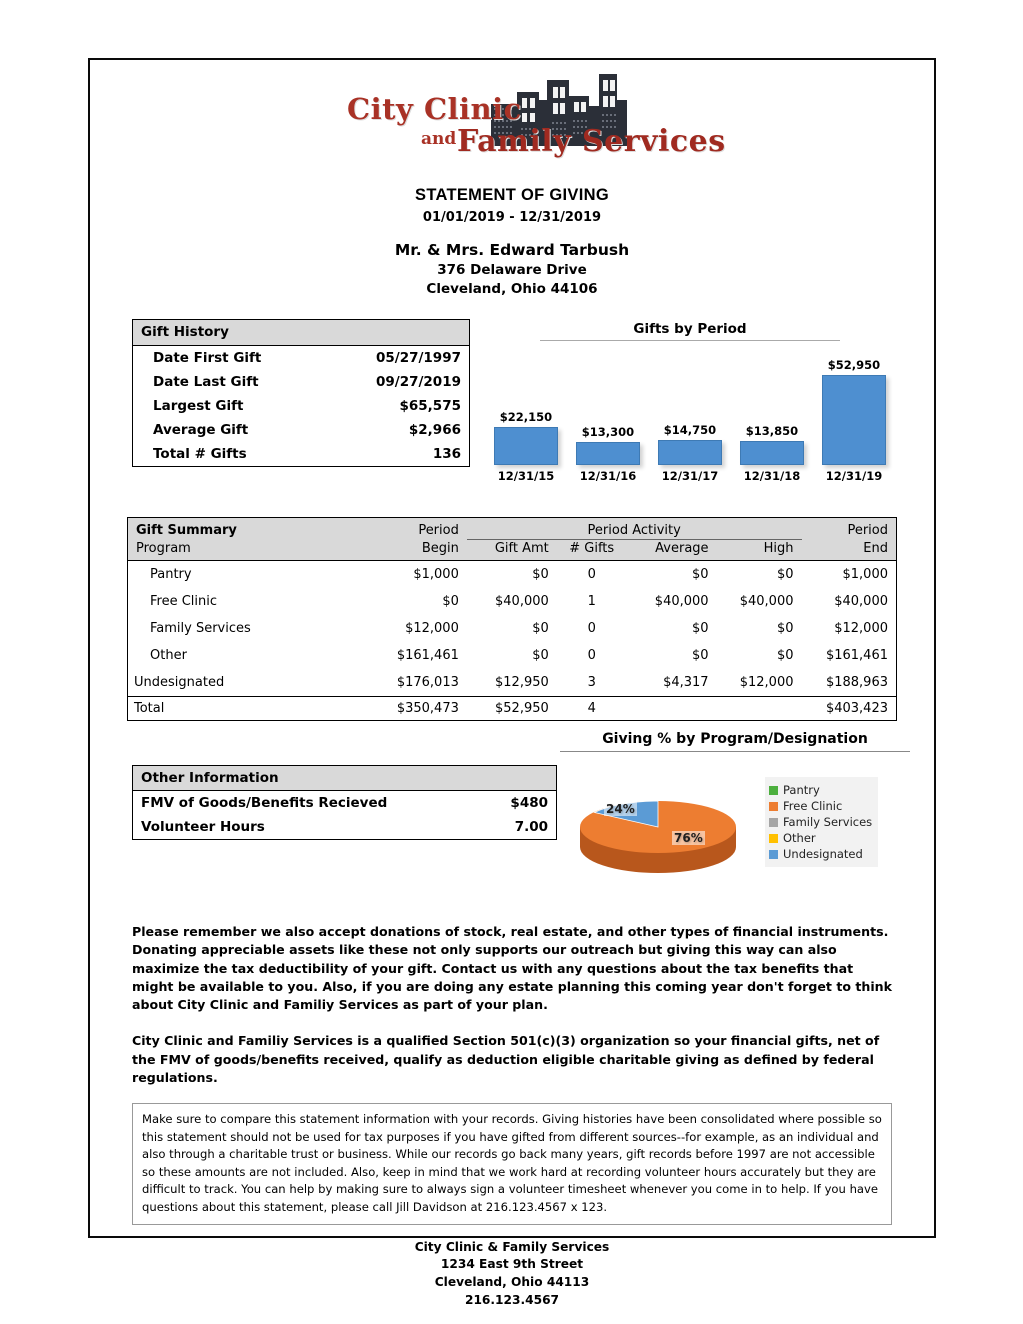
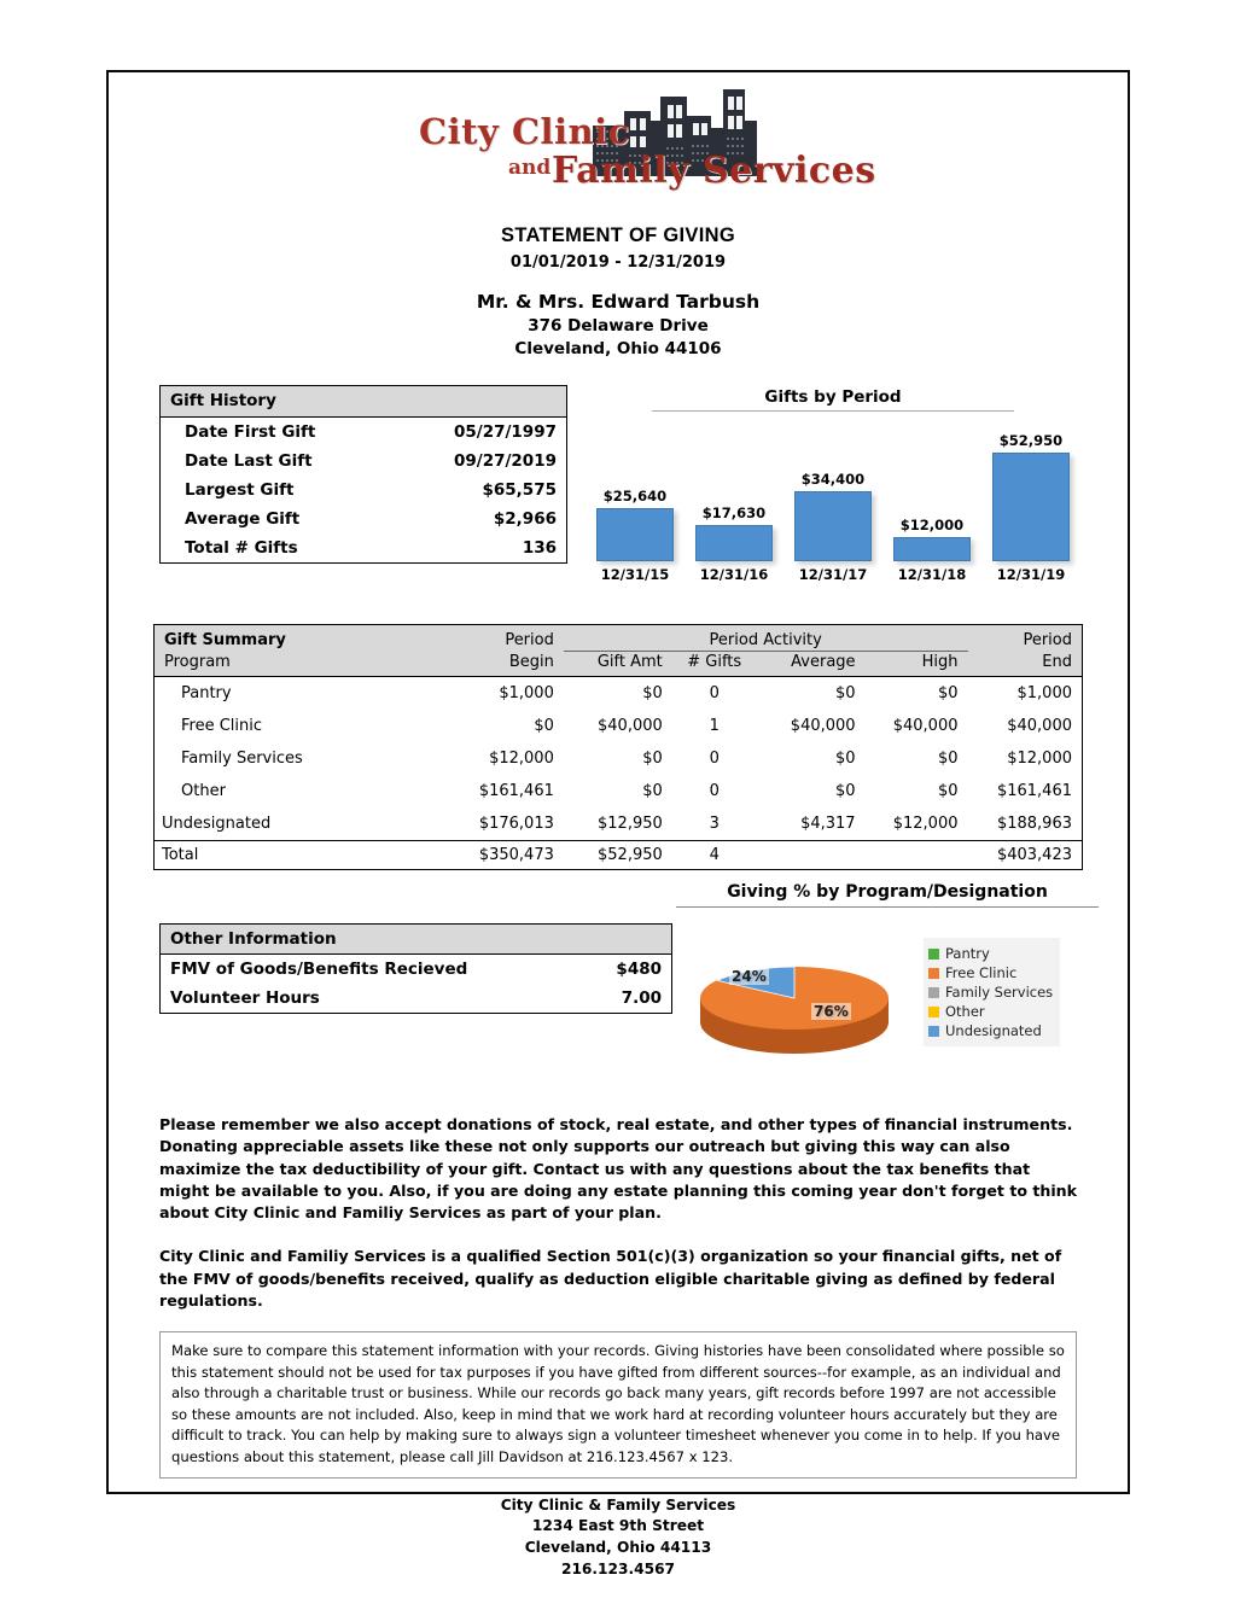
Gifts by Period/12/31/15: $22,150 -> $25,640
Gifts by Period/12/31/16: $13,300 -> $17,630
Gifts by Period/12/31/17: $14,750 -> $34,400
Gifts by Period/12/31/18: $13,850 -> $12,000
